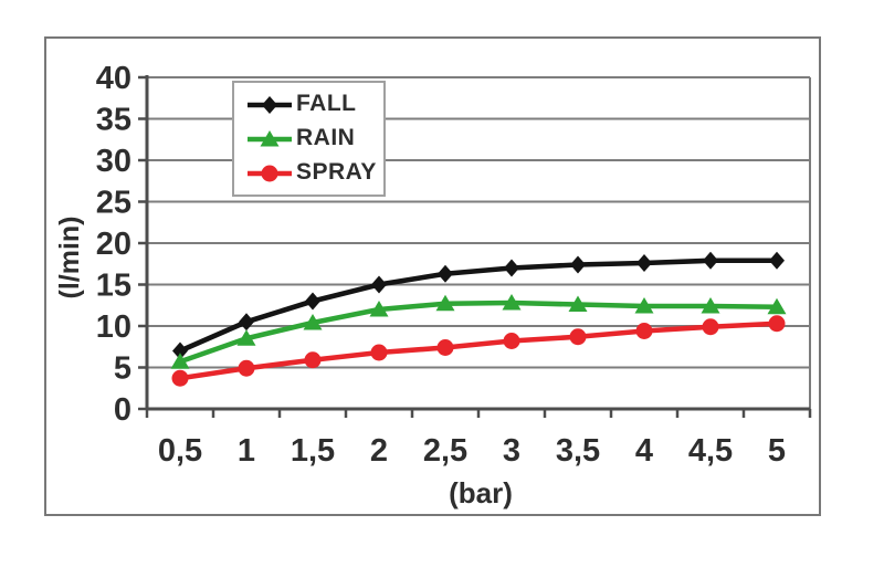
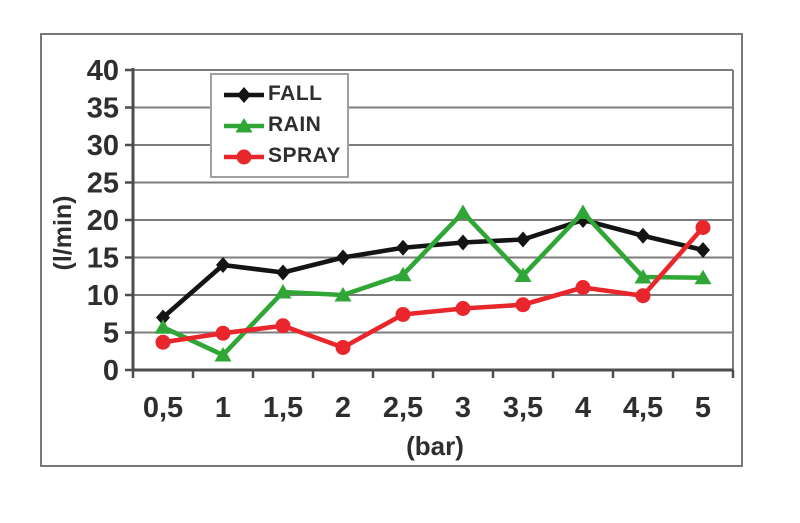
FALL/1: 10 -> 14
RAIN/1: 8 -> 2
RAIN/2: 12 -> 10
SPRAY/2: 7 -> 3
RAIN/3: 13 -> 21
FALL/4: 18 -> 20
RAIN/4: 12 -> 21
SPRAY/4: 9 -> 11
FALL/5: 18 -> 16
SPRAY/5: 10 -> 19
